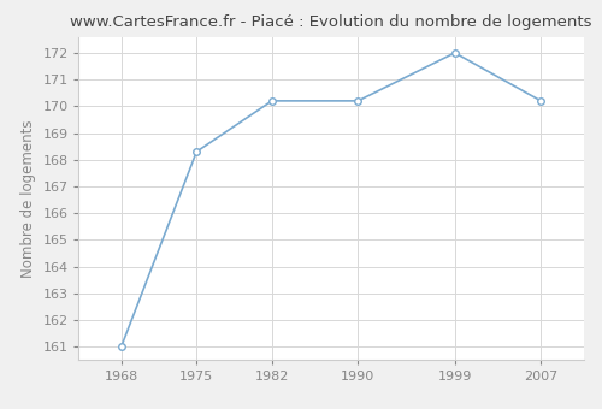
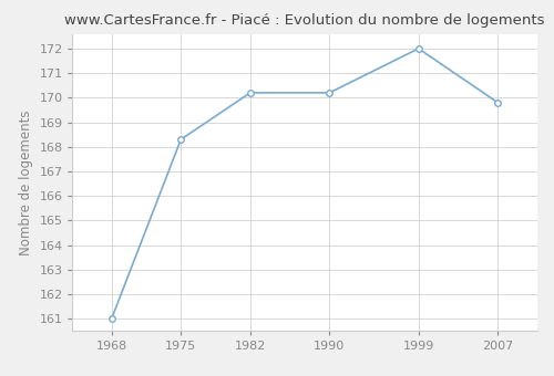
2007: 170.2 -> 169.8
